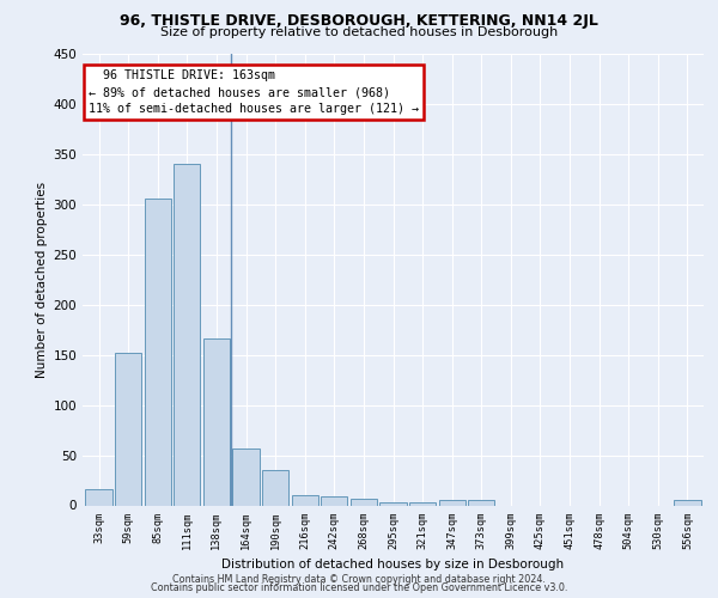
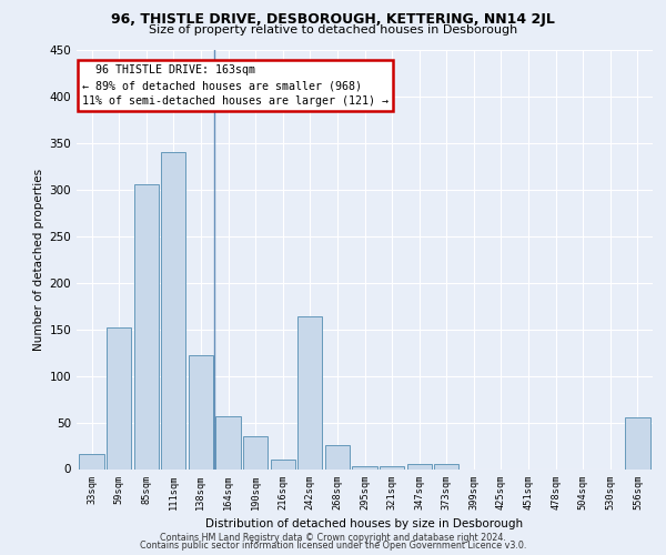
138sqm: 166 -> 122
242sqm: 9 -> 164
268sqm: 6 -> 26
556sqm: 5 -> 56
